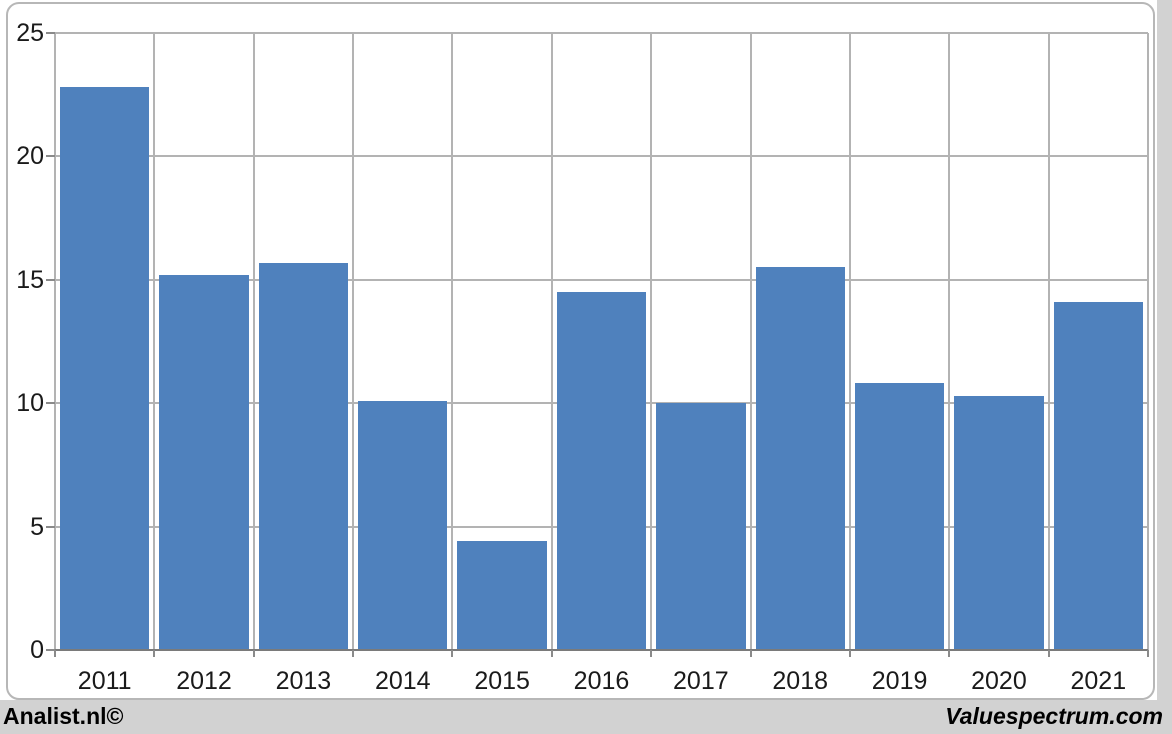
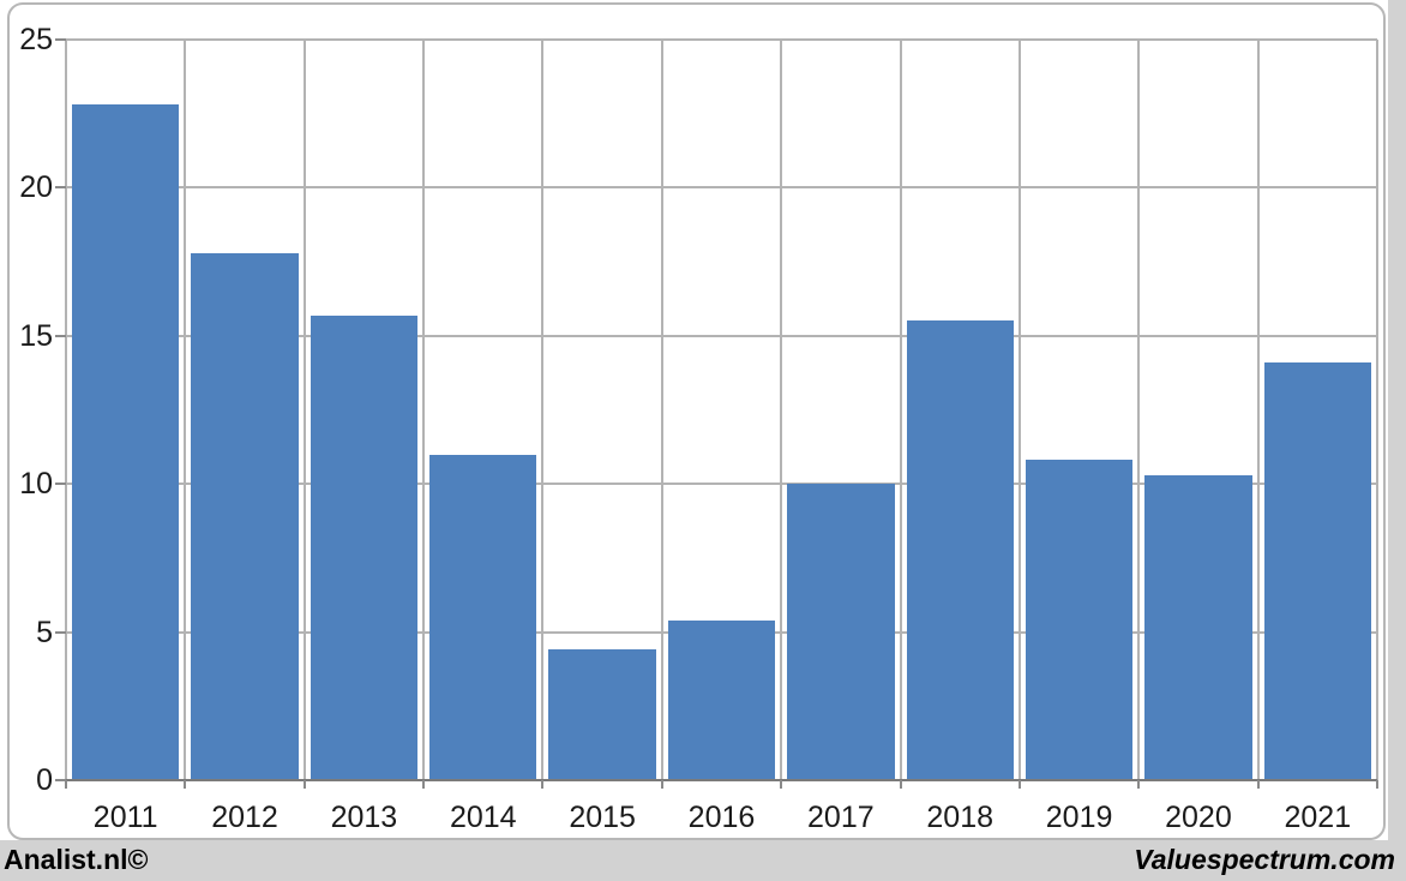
2012: 15.2 -> 17.8
2014: 10.1 -> 11.0
2016: 14.5 -> 5.4
